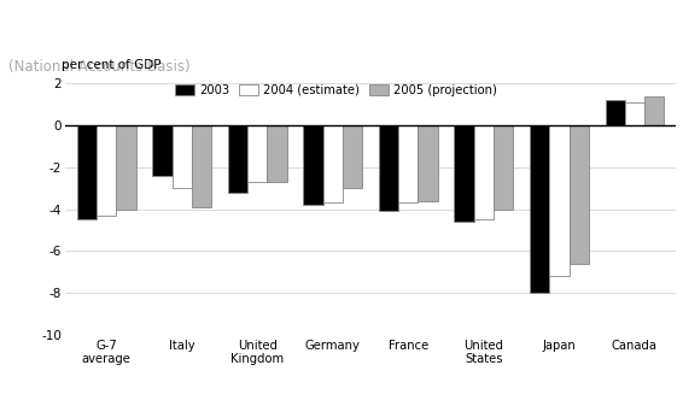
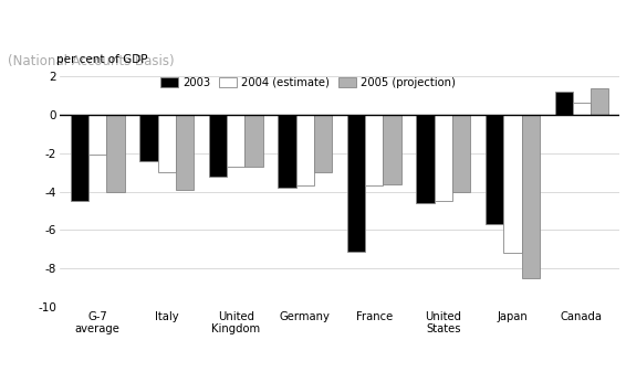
2004 (estimate)/G-7 average: -4.3 -> -2.1
2003/France: -4.1 -> -7.1
2003/Japan: -8.0 -> -5.7
2005 (projection)/Japan: -6.6 -> -8.5
2004 (estimate)/Canada: 1.1 -> 0.6
